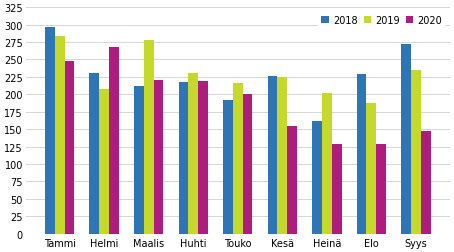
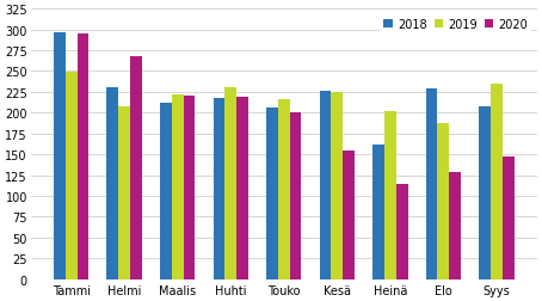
2019/Tammi: 284 -> 249
2020/Tammi: 248 -> 295
2019/Maalis: 278 -> 222
2018/Touko: 192 -> 206
2020/Heinä: 128 -> 114
2018/Syys: 272 -> 207
